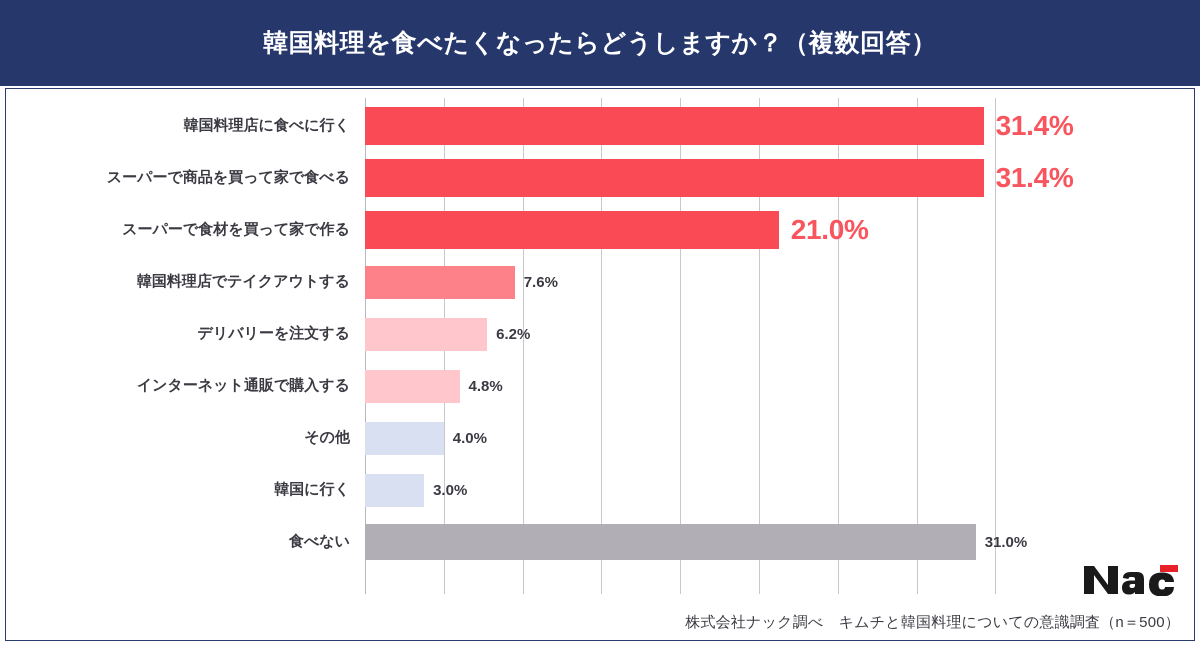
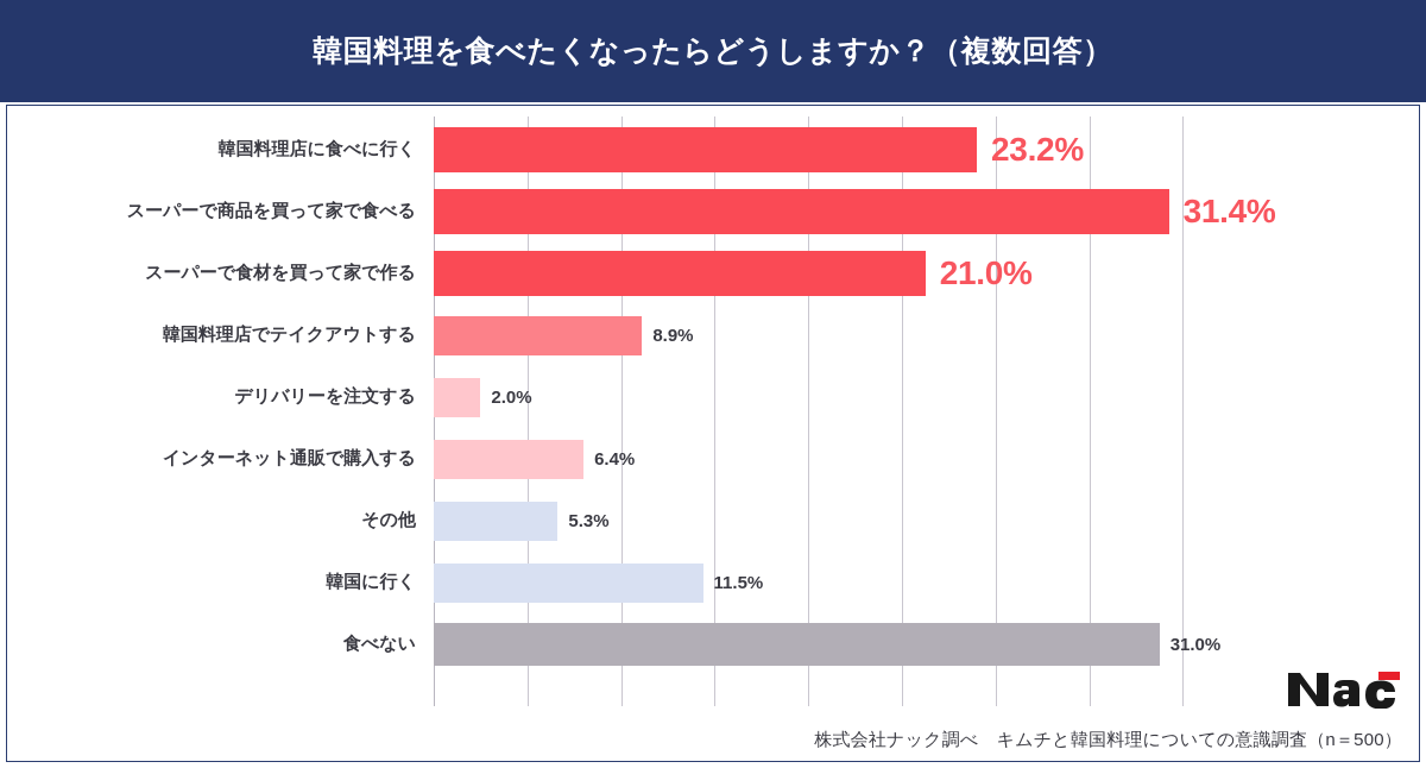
韓国料理店に食べに行く: 31.4% -> 23.2%
韓国料理店でテイクアウトする: 7.6% -> 8.9%
デリバリーを注文する: 6.2% -> 2.0%
インターネット通販で購入する: 4.8% -> 6.4%
その他: 4.0% -> 5.3%
韓国に行く: 3.0% -> 11.5%
